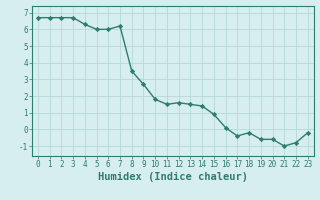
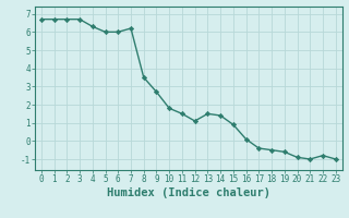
12: 1.6 -> 1.1
18: -0.2 -> -0.5
20: -0.6 -> -0.9
23: -0.2 -> -1.0
